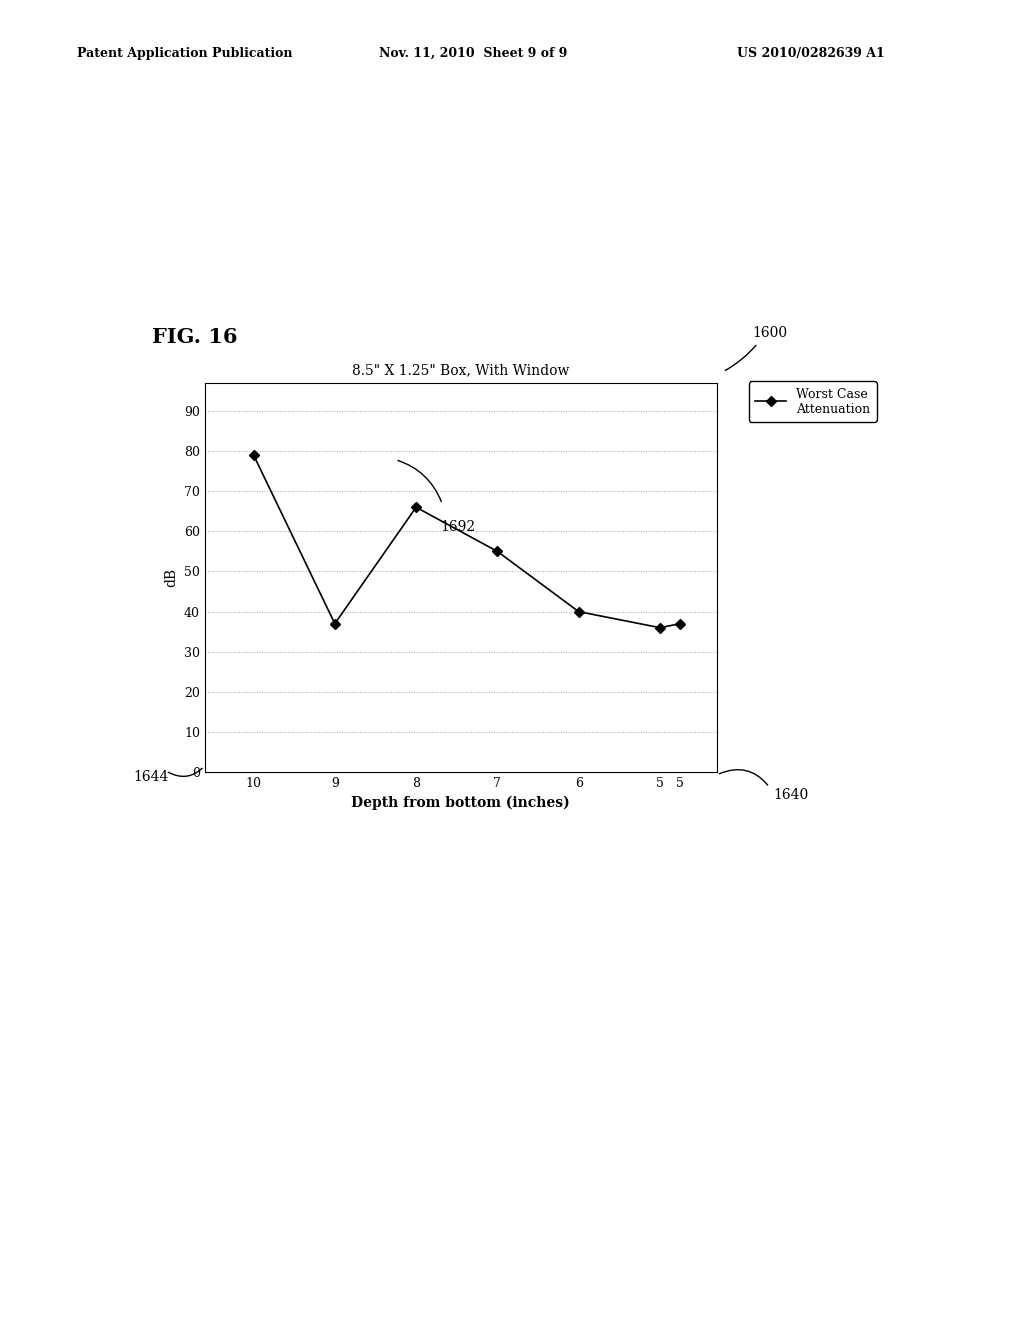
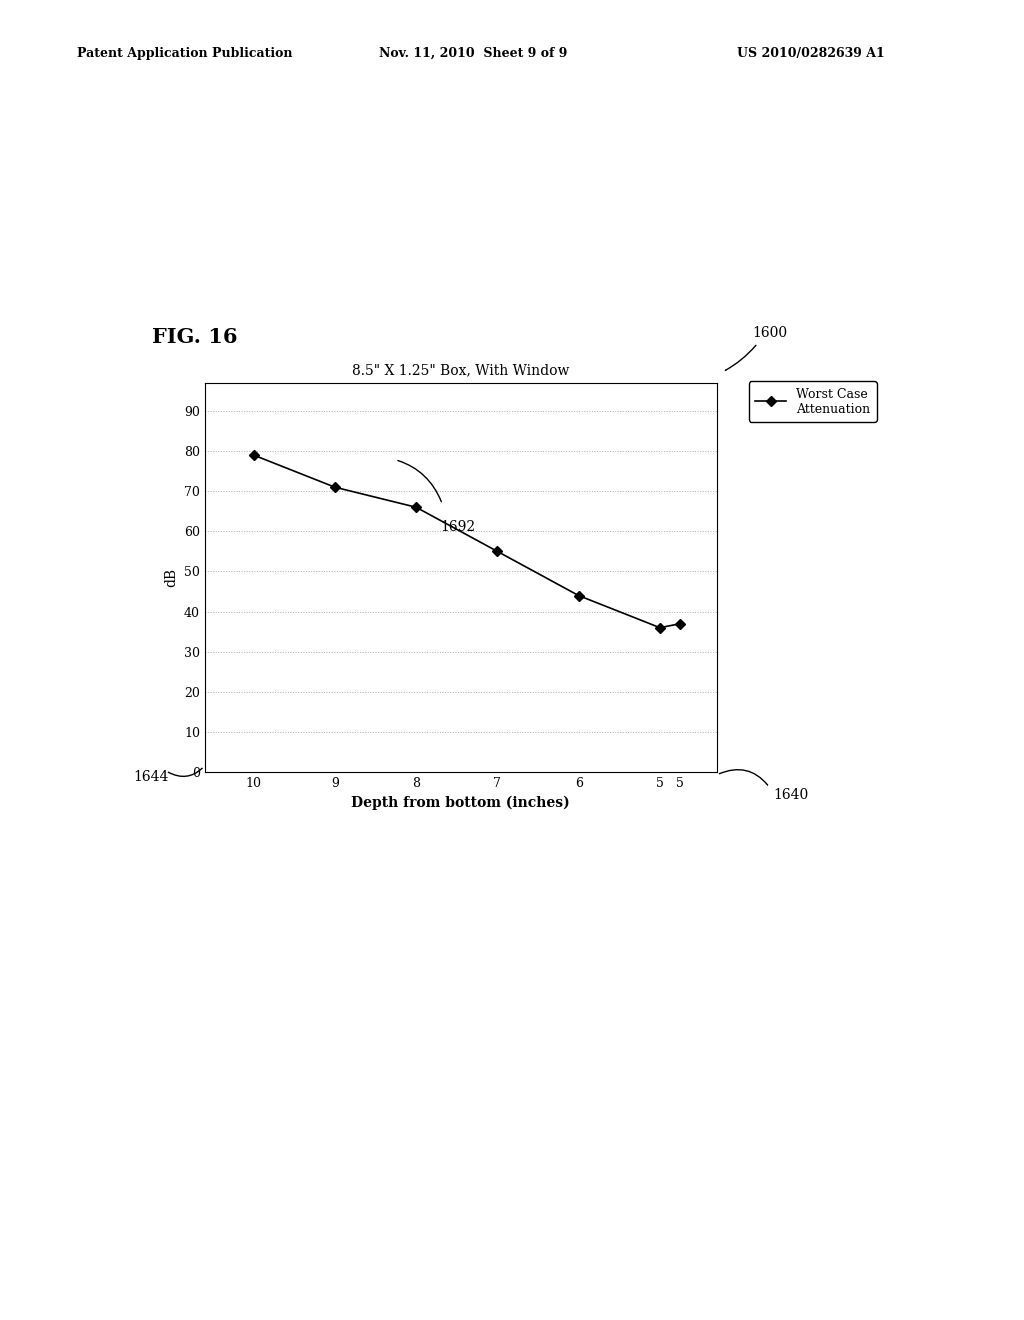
9: 37 -> 71
6: 40 -> 44
